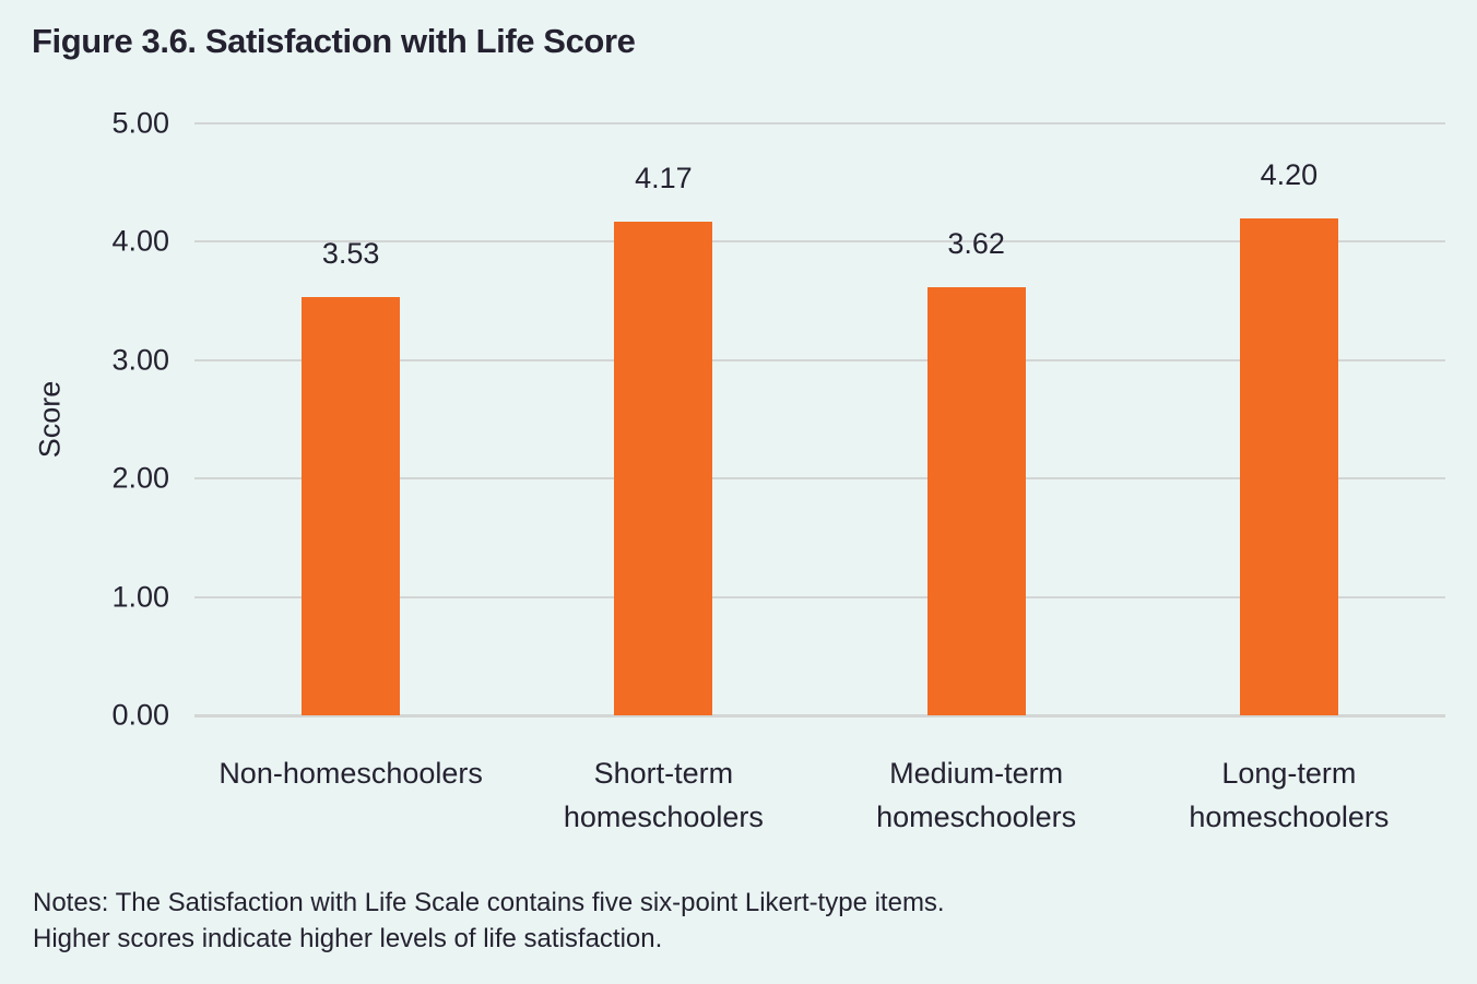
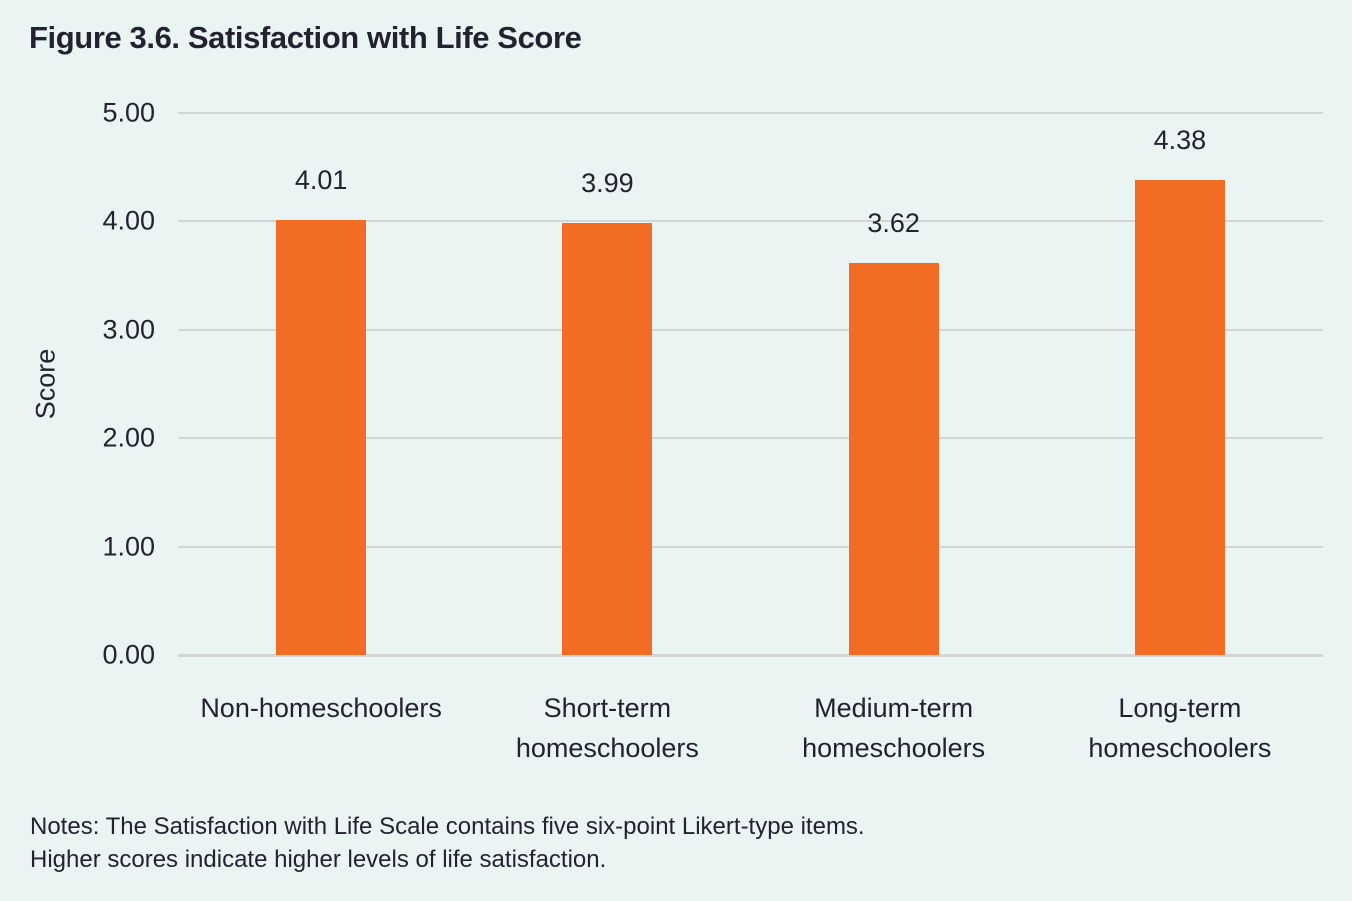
Non-homeschoolers: 3.53 -> 4.01
Short-term homeschoolers: 4.17 -> 3.99
Long-term homeschoolers: 4.20 -> 4.38
